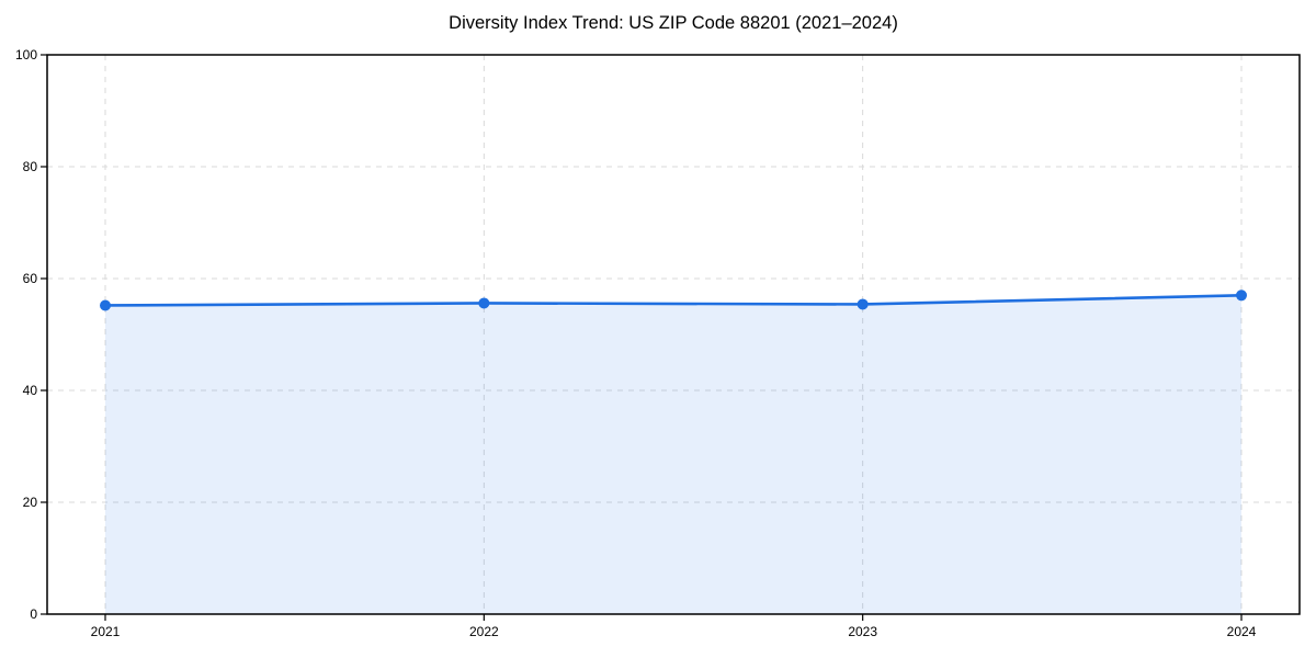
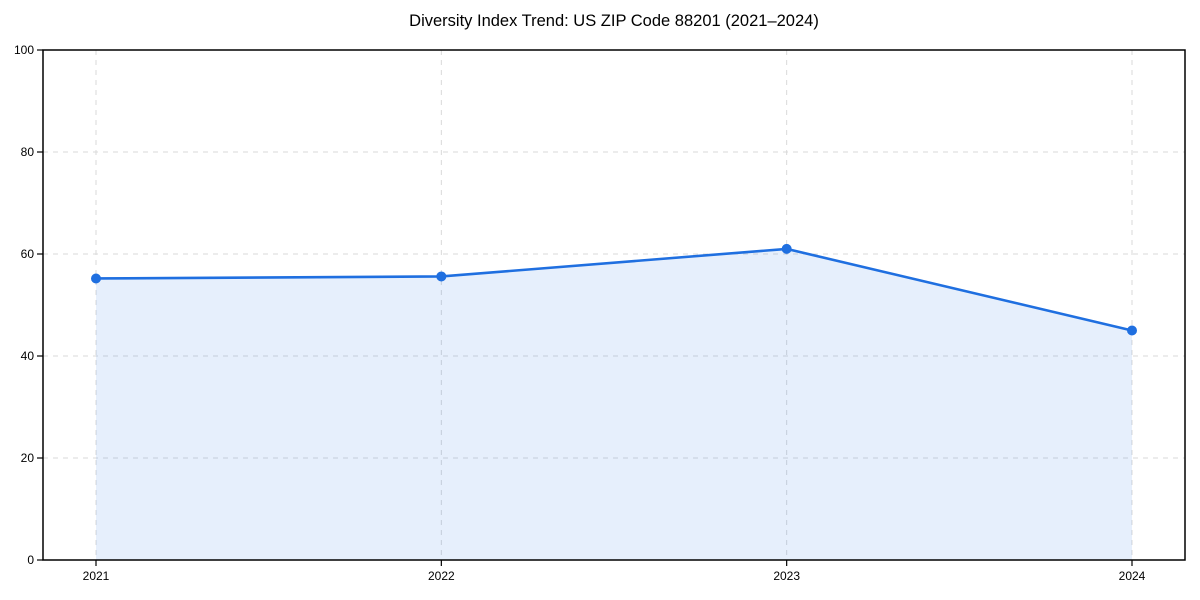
2023: 55 -> 61
2024: 57 -> 45
